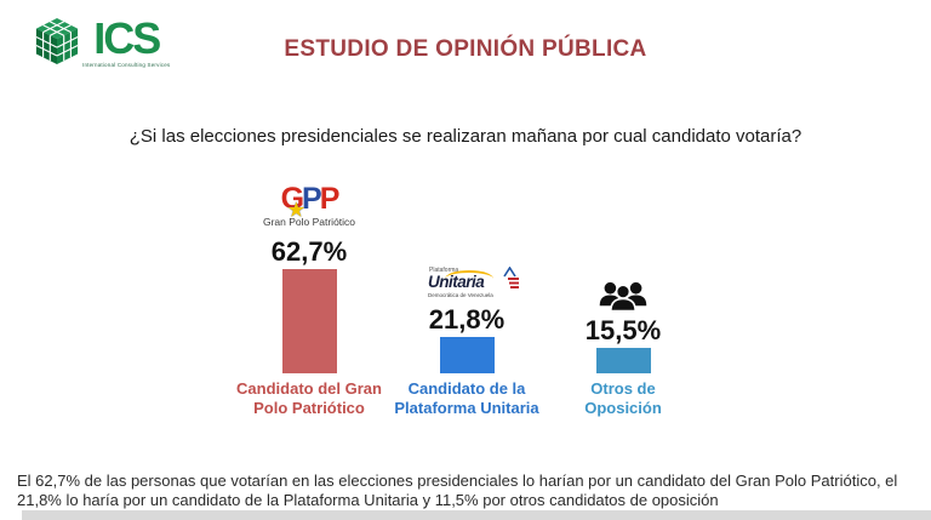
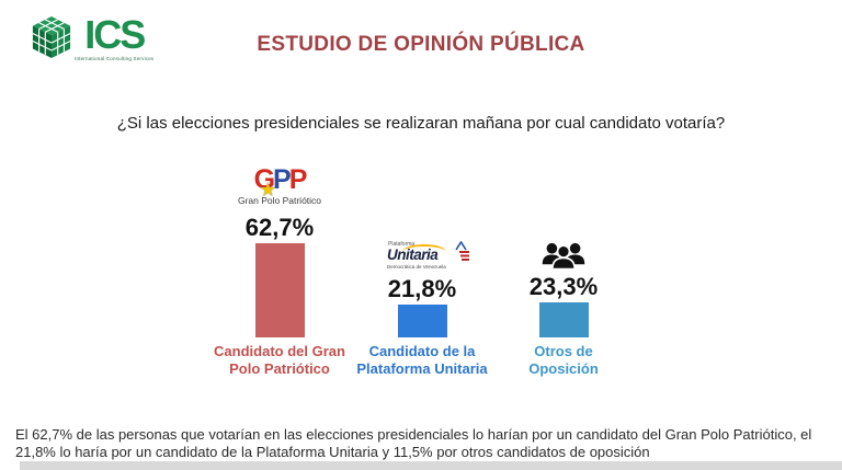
Otros de Oposición: 15,5% -> 23,3%
